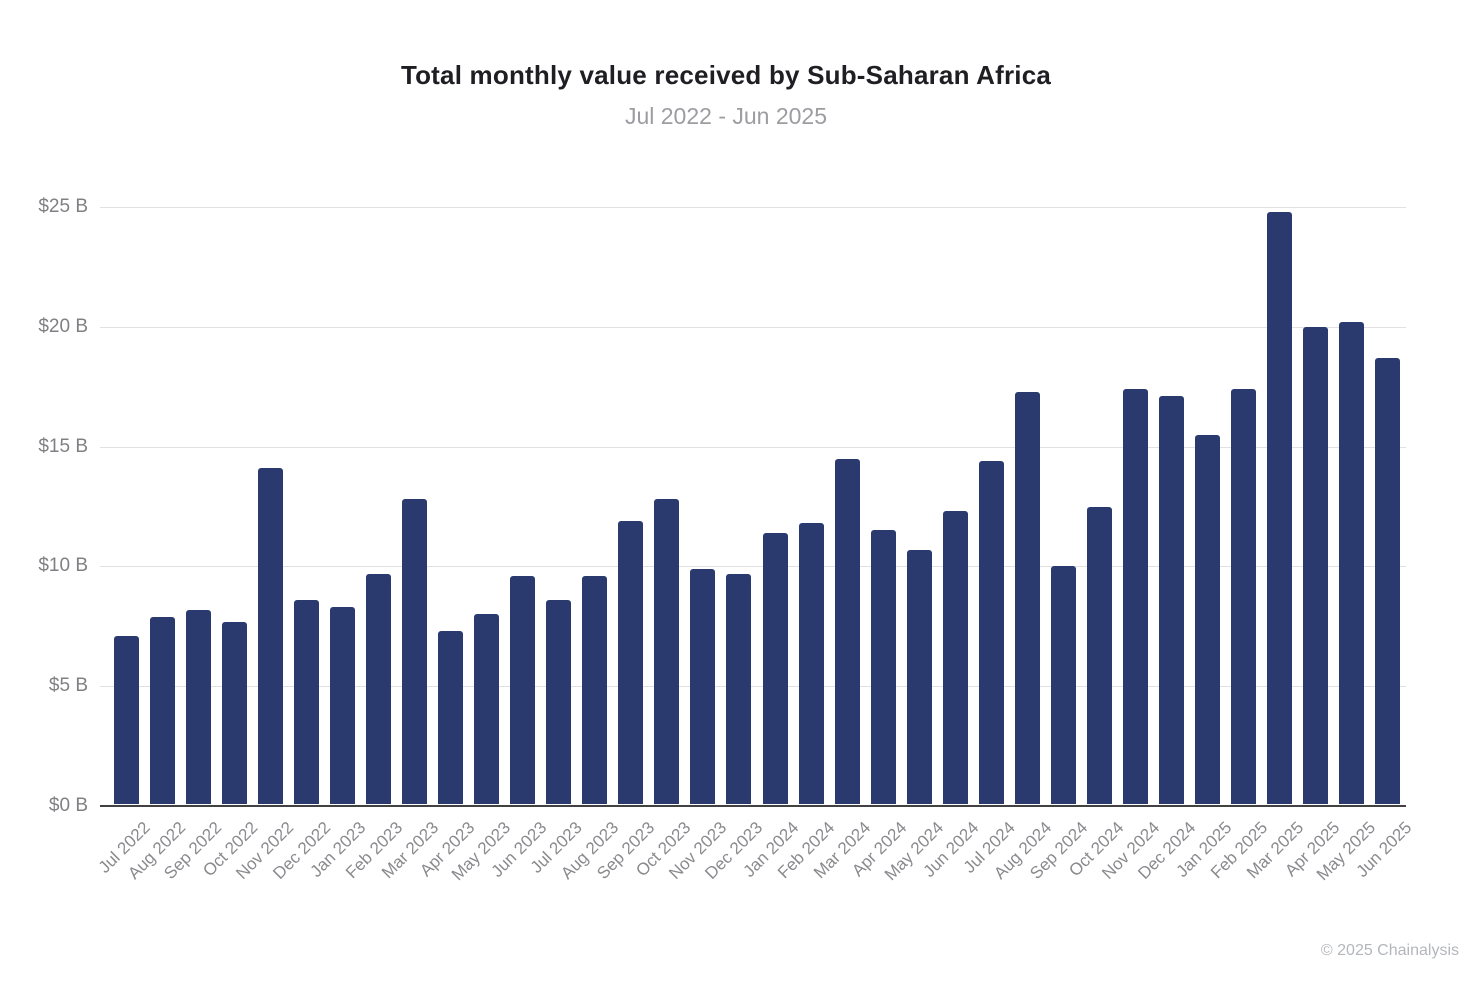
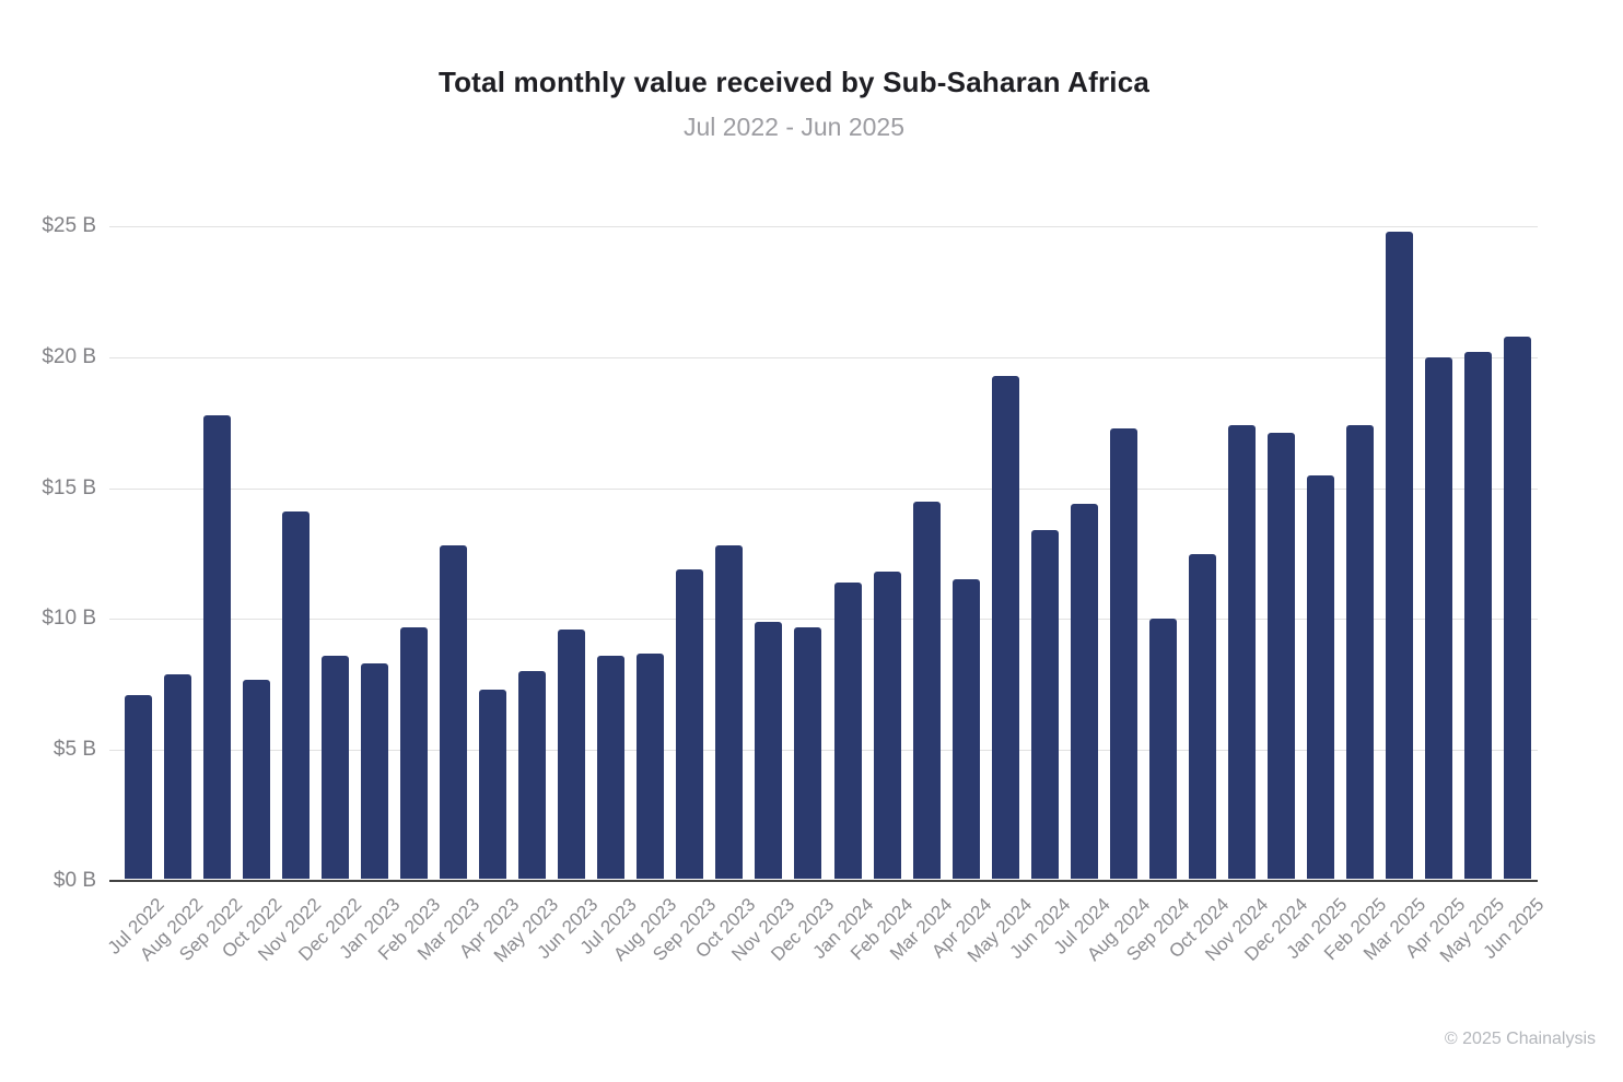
Sep 2022: $8.2B -> $17.8B
Aug 2023: $9.6B -> $8.7B
May 2024: $10.7B -> $19.3B
Jun 2024: $12.3B -> $13.4B
Jun 2025: $18.7B -> $20.8B
